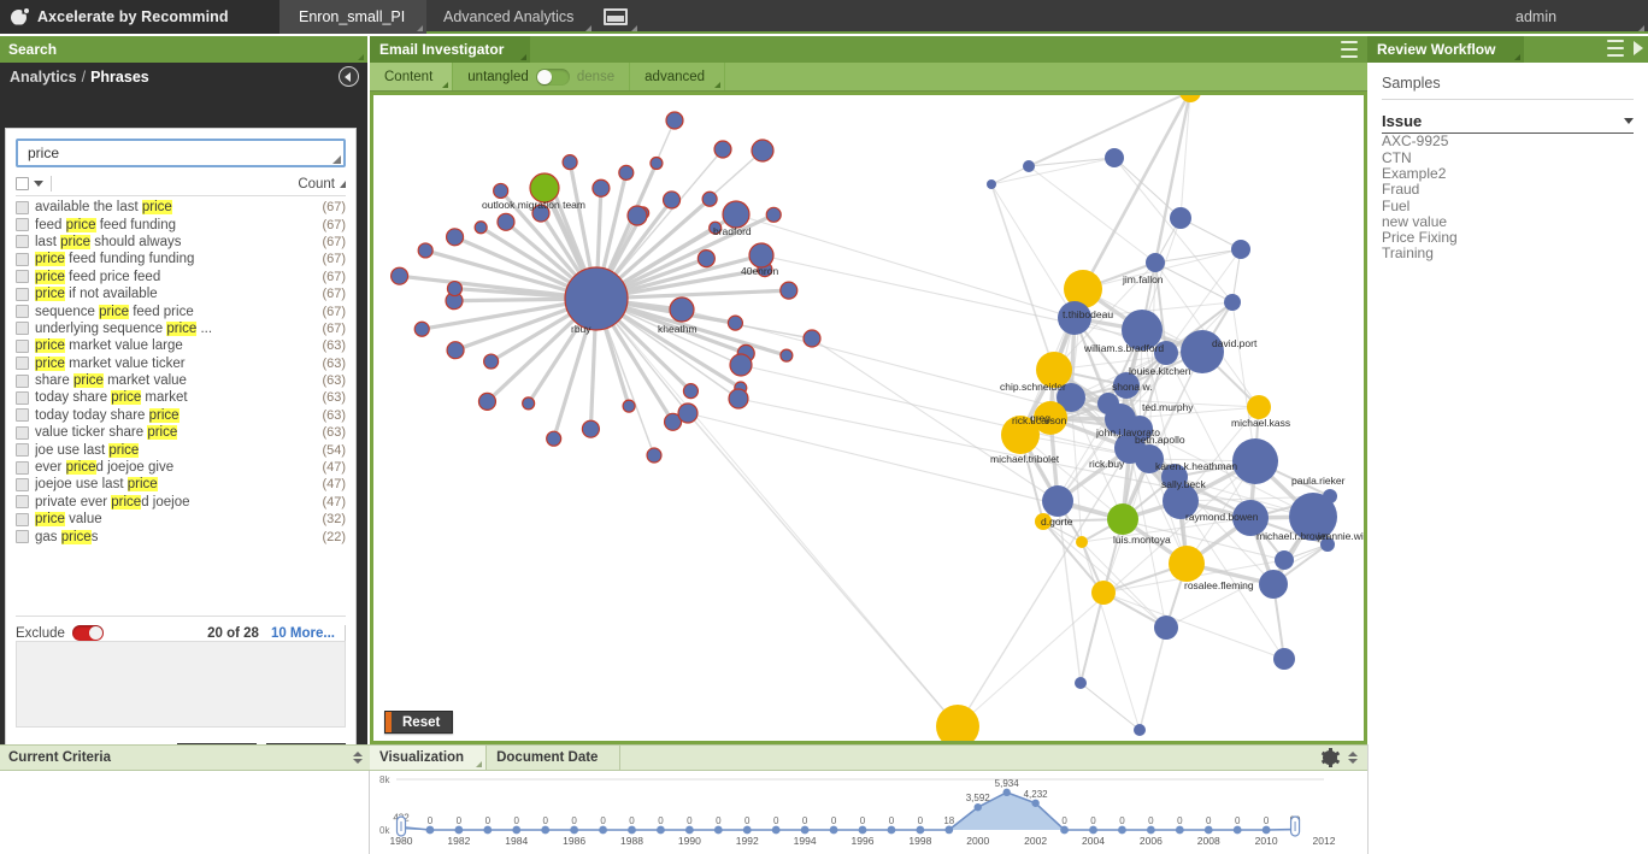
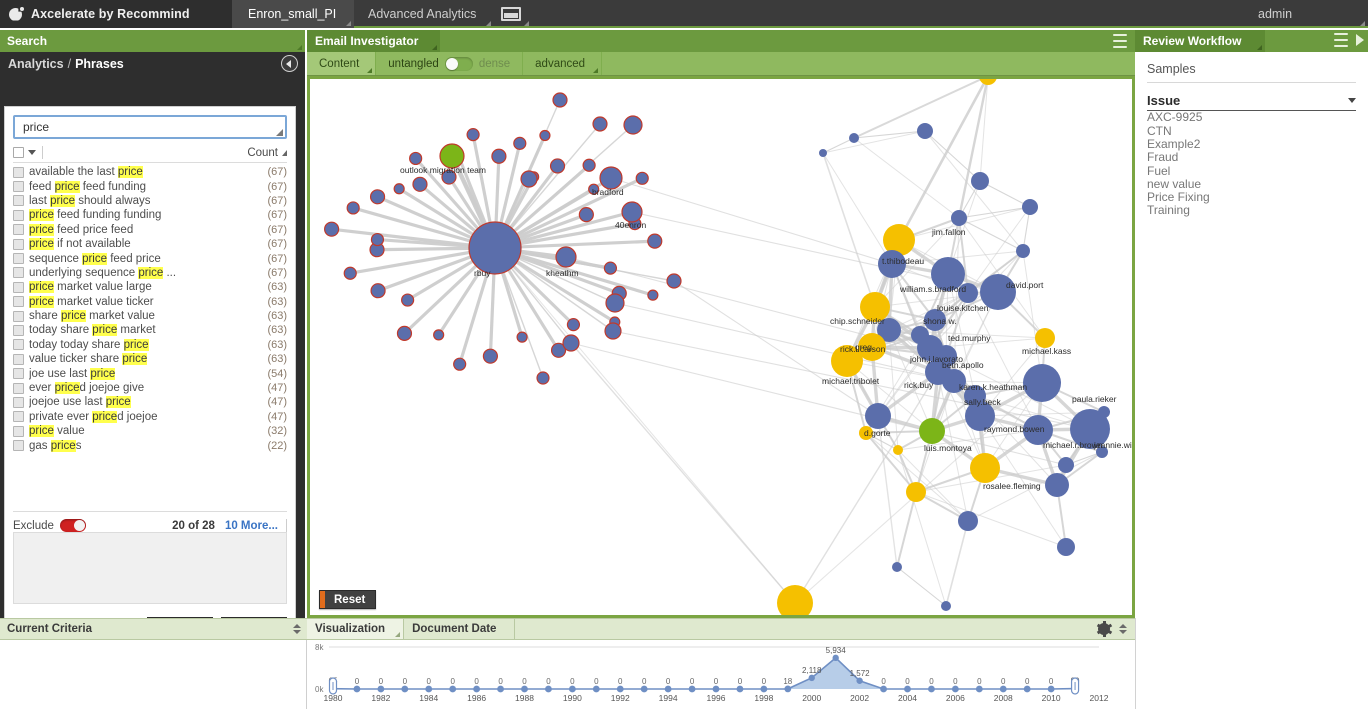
1980: 432 -> 65
2000: 3,592 -> 2,118
2002: 4,232 -> 1,572
